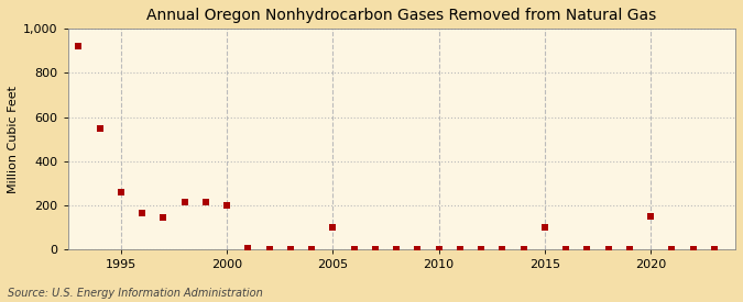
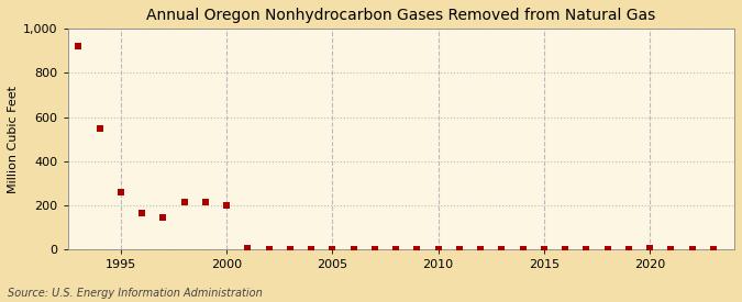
2005: 100 -> 1
2015: 100 -> 1
2020: 150 -> 5
